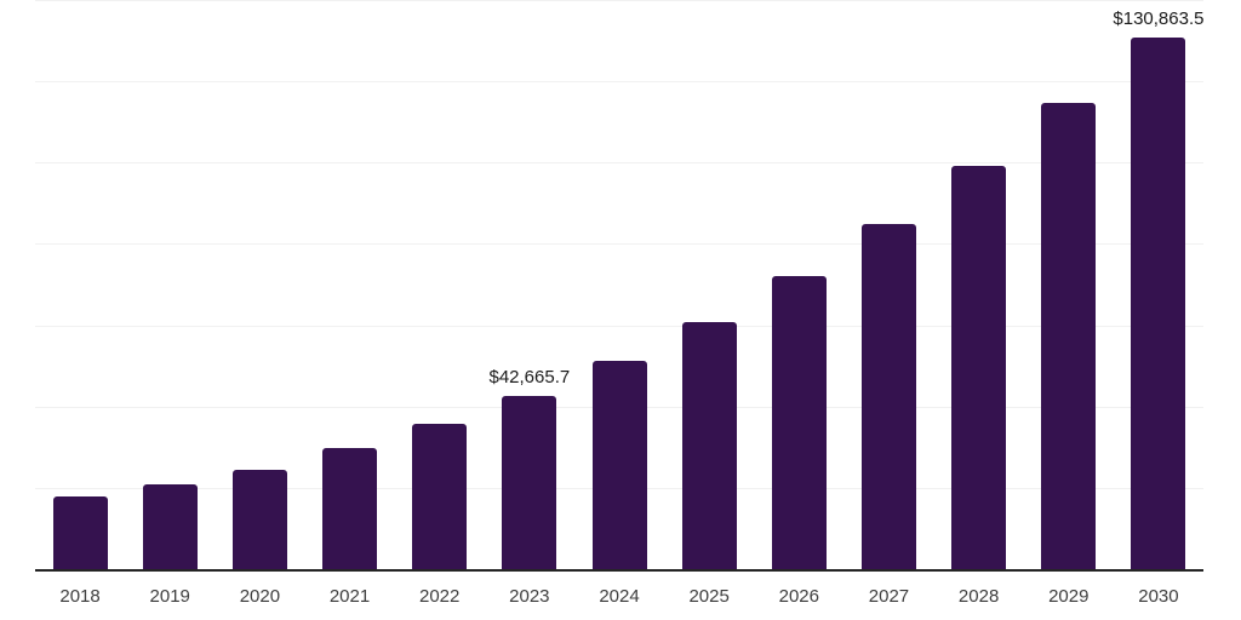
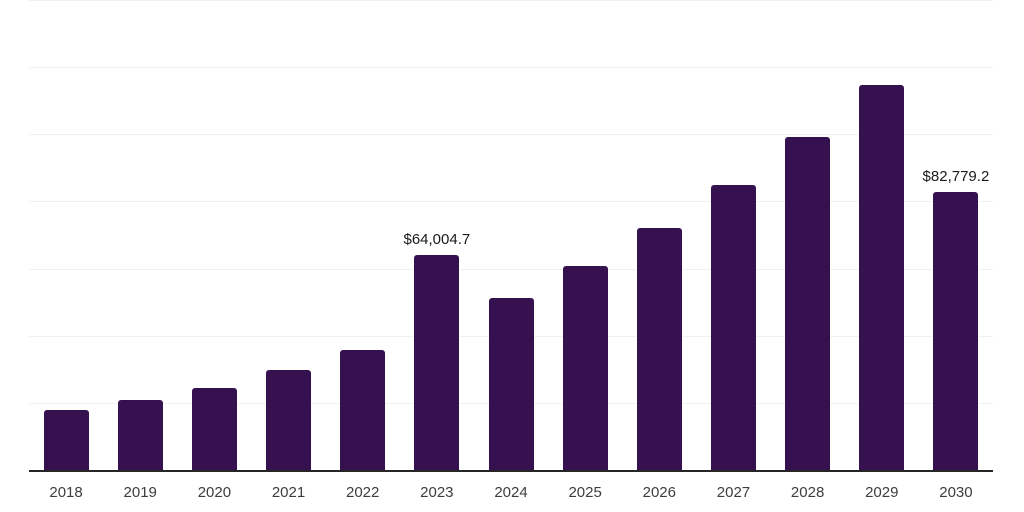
2023: $42,665.7 -> $64,004.7
2030: $130,863.5 -> $82,779.2
